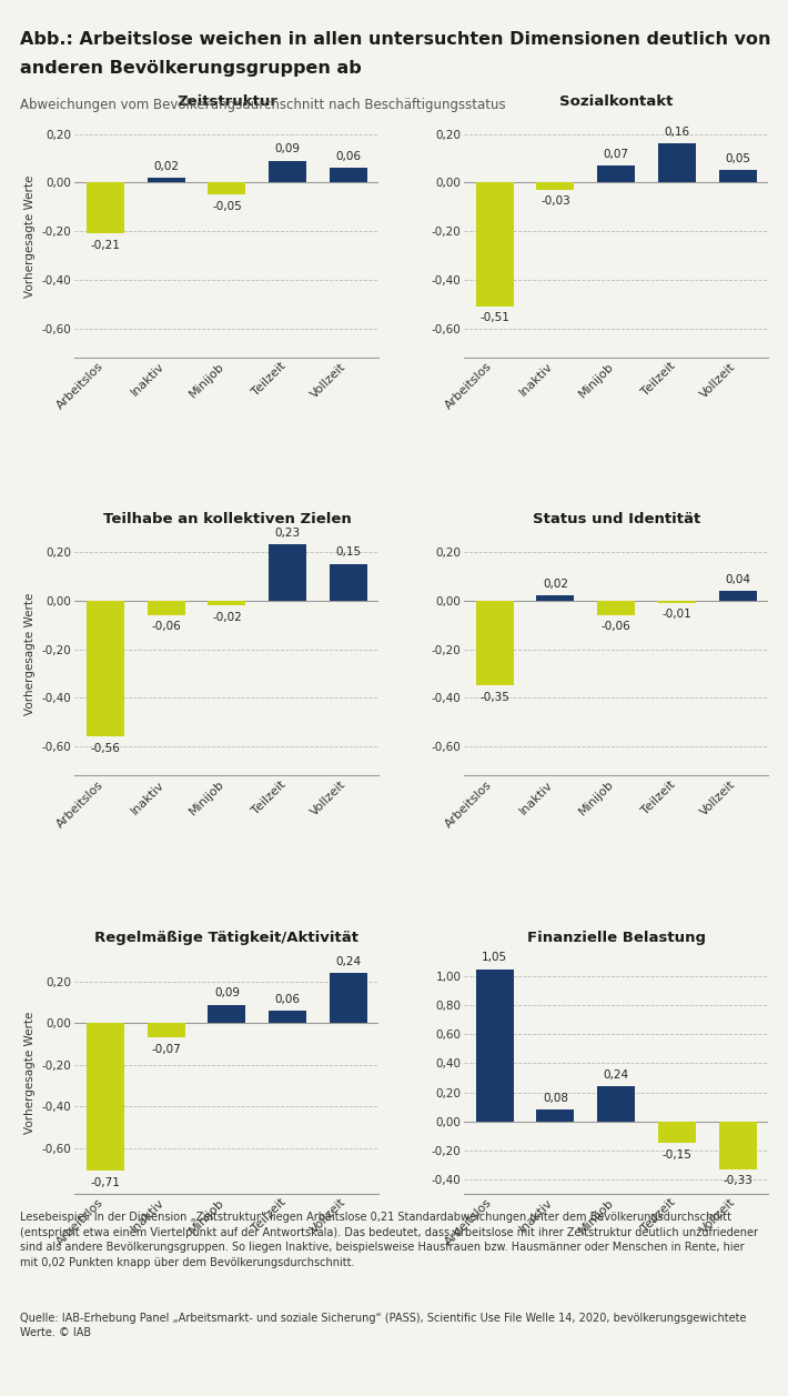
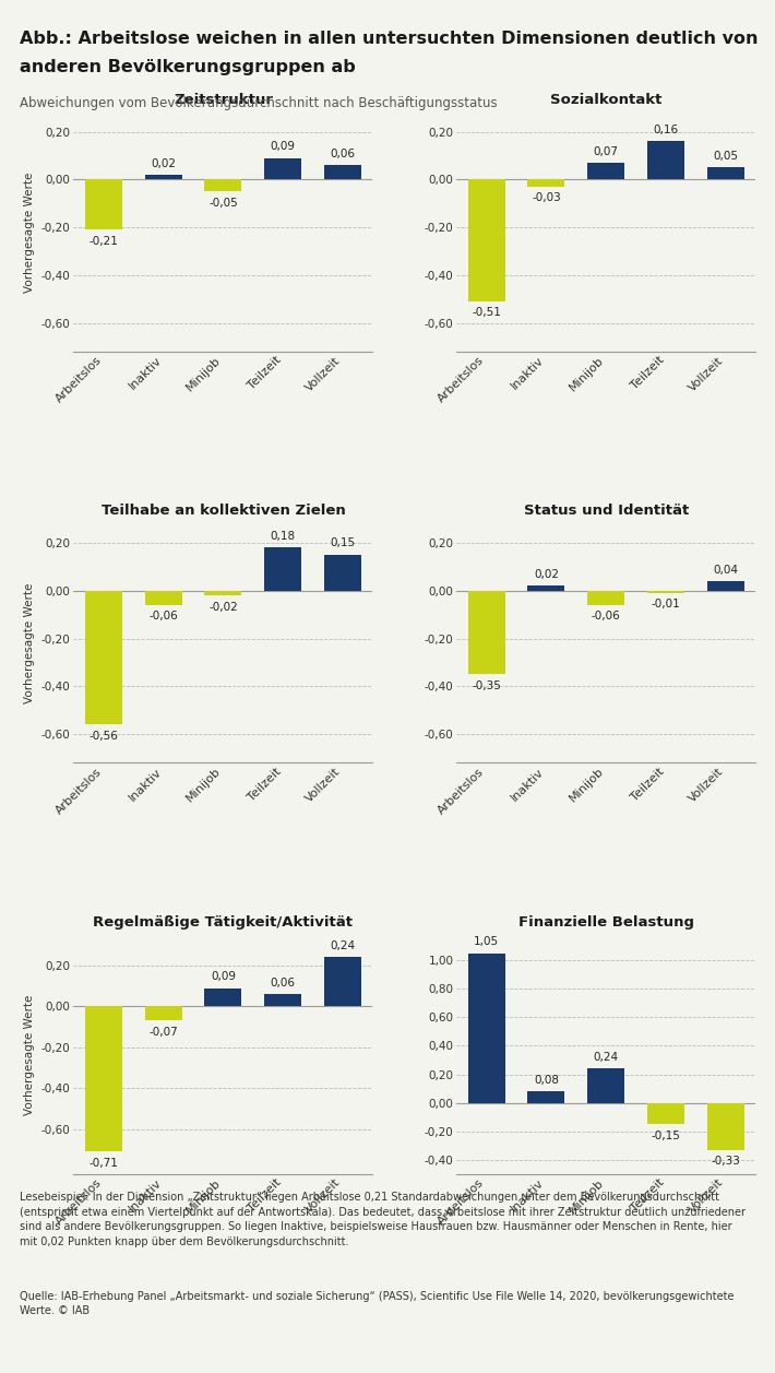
Teilhabe an kollektiven Zielen/Teilzeit: 0,23 -> 0,18
